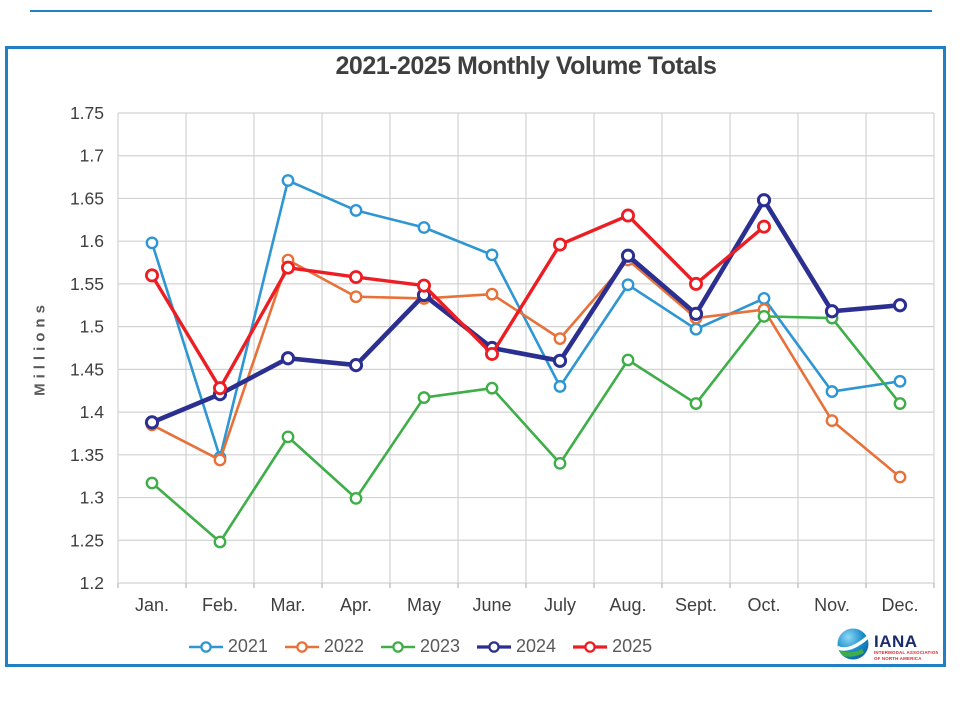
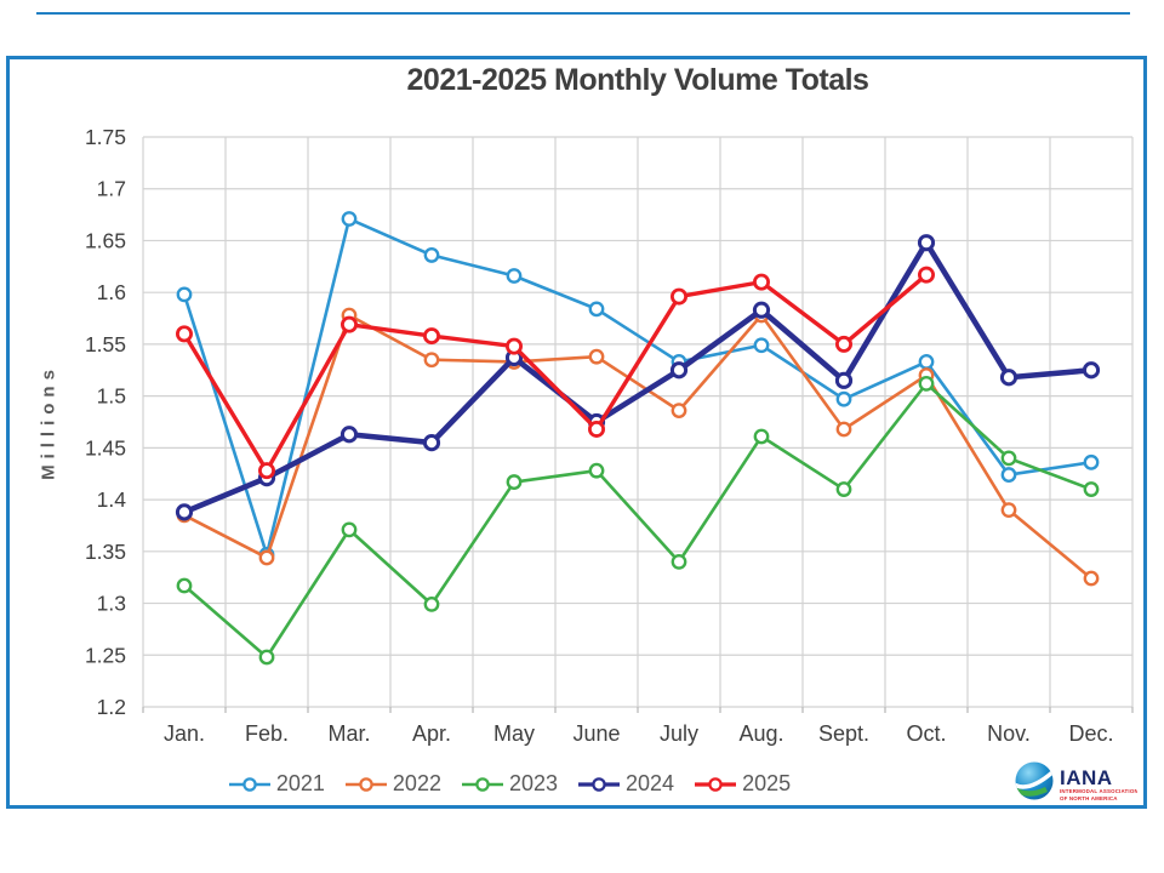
2021/July: 1.43 -> 1.53
2024/July: 1.46 -> 1.52
2025/Aug.: 1.63 -> 1.61
2022/Sept.: 1.51 -> 1.47
2023/Nov.: 1.51 -> 1.44
